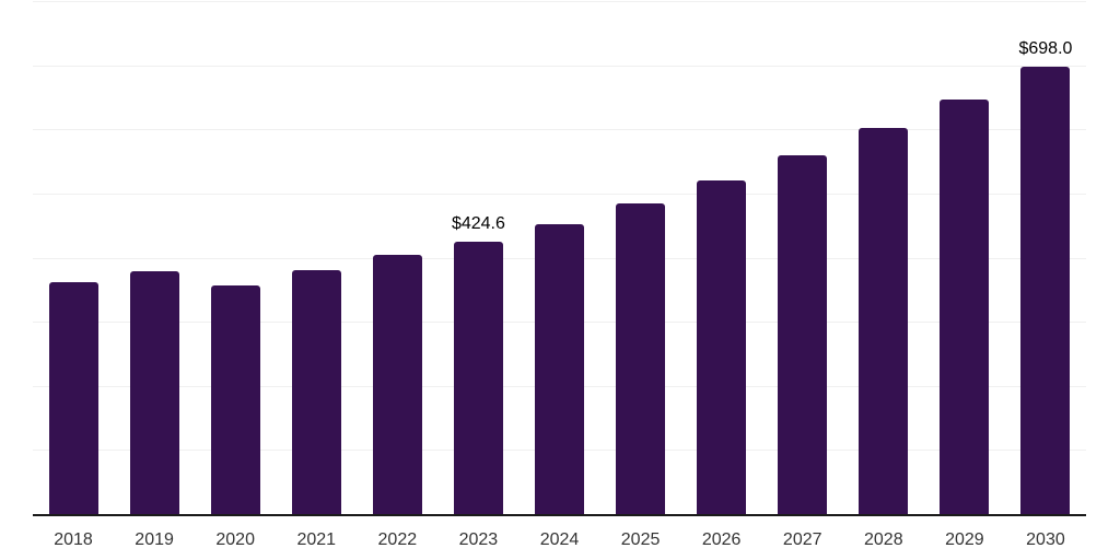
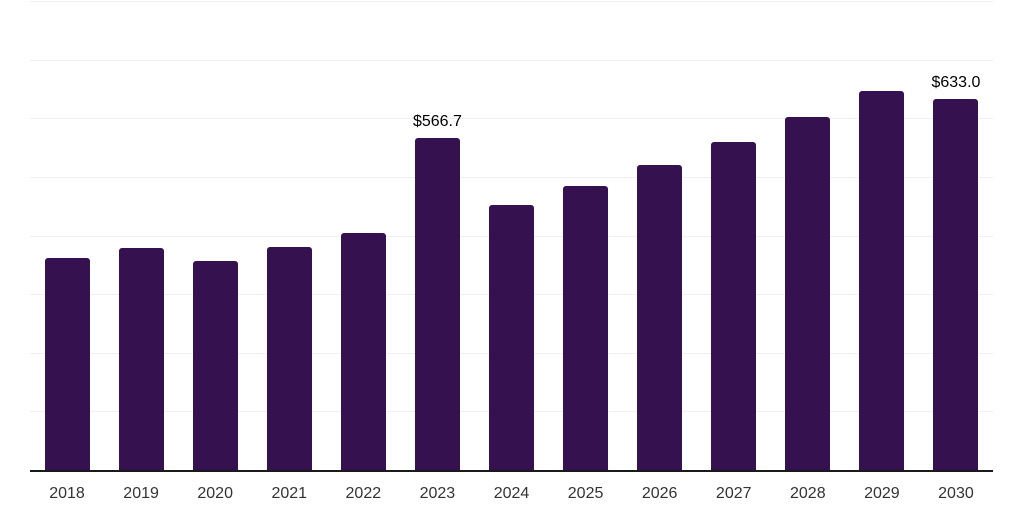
2023: $424.6 -> $566.7
2030: $698.0 -> $633.0
